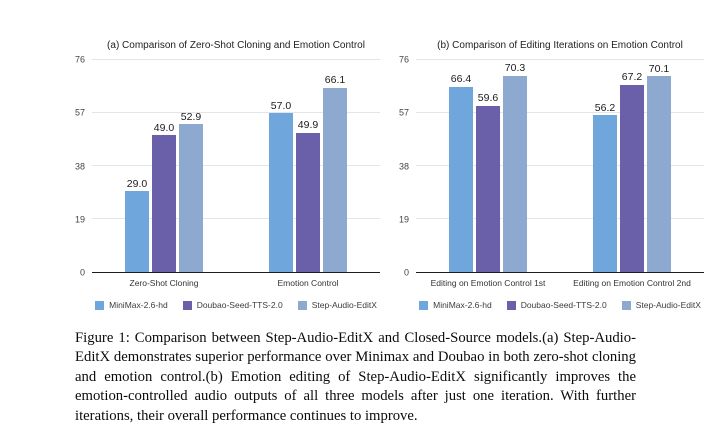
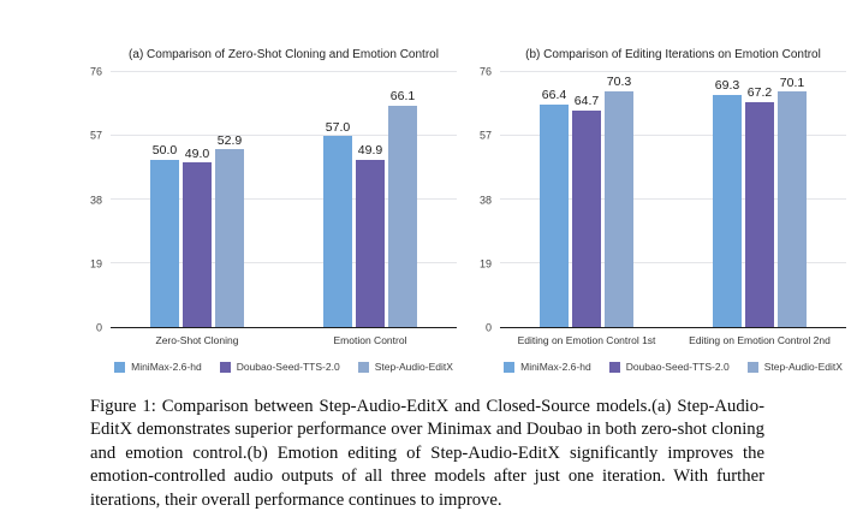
(a) Comparison of Zero-Shot Cloning and Emotion Control/MiniMax-2.6-hd/Zero-Shot Cloning: 29.0 -> 50.0
(b) Comparison of Editing Iterations on Emotion Control/Doubao-Seed-TTS-2.0/Editing on Emotion Control 1st: 59.6 -> 64.7
(b) Comparison of Editing Iterations on Emotion Control/MiniMax-2.6-hd/Editing on Emotion Control 2nd: 56.2 -> 69.3
